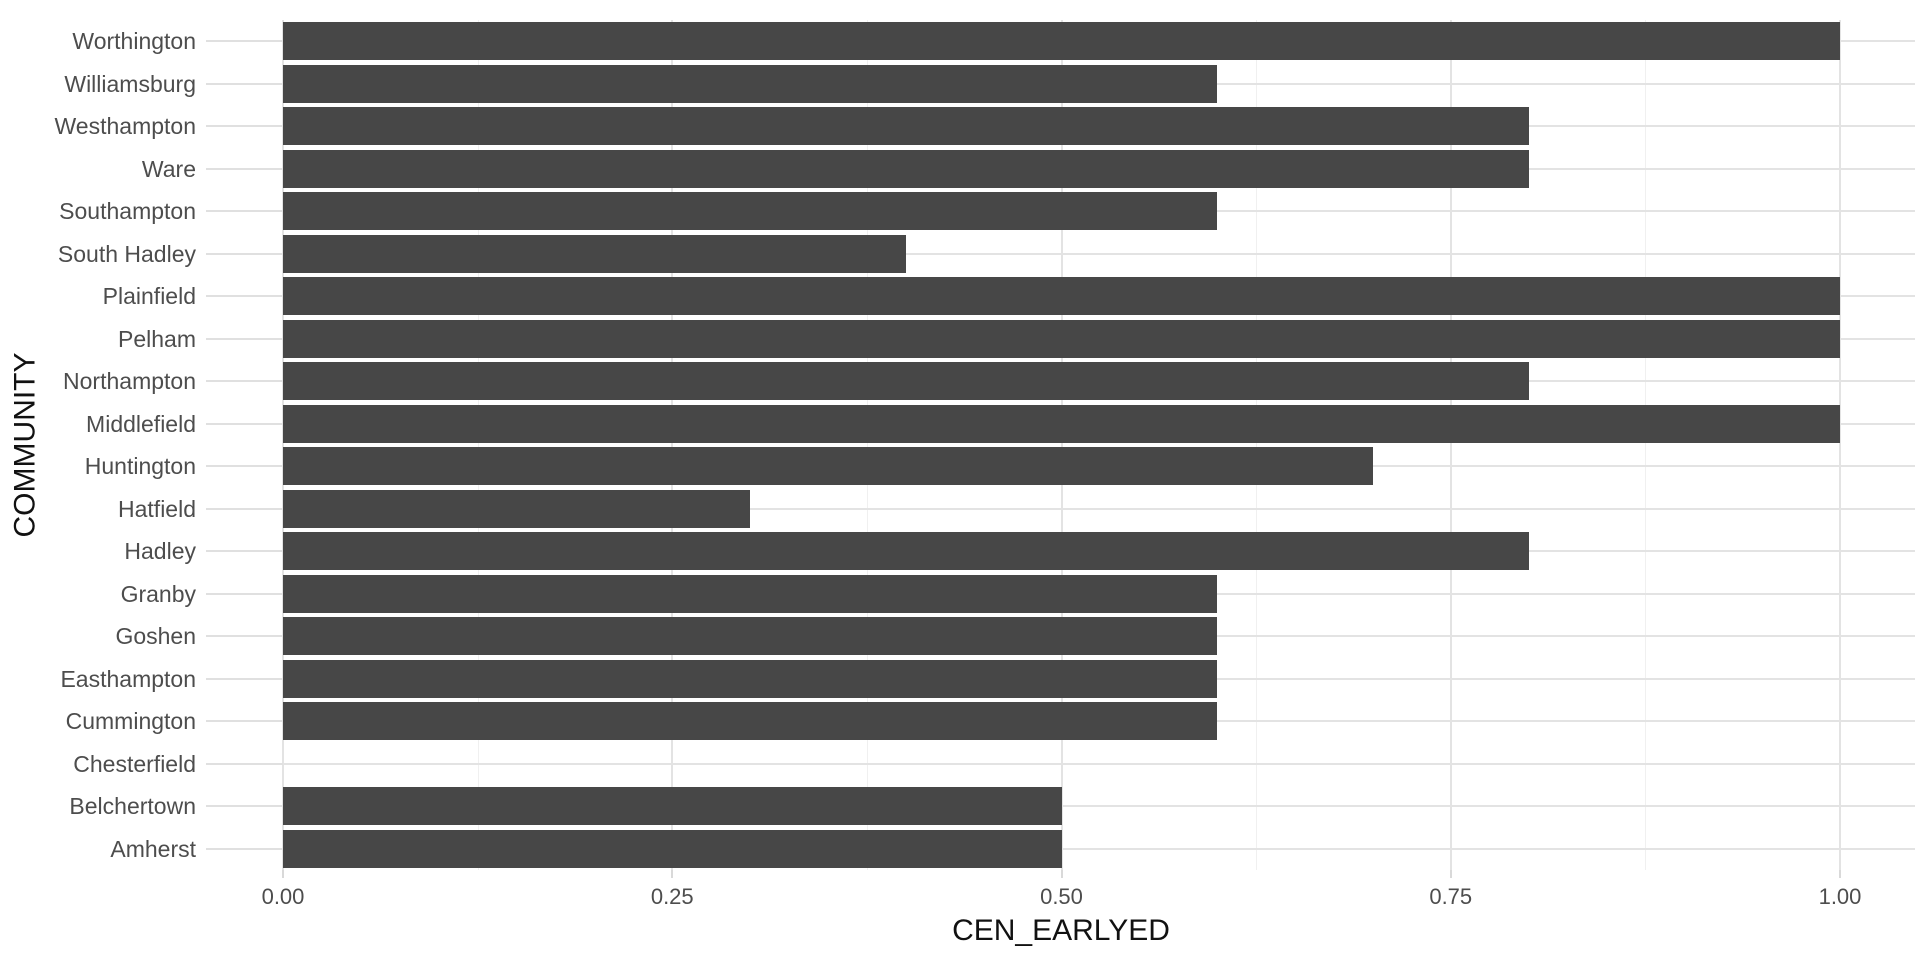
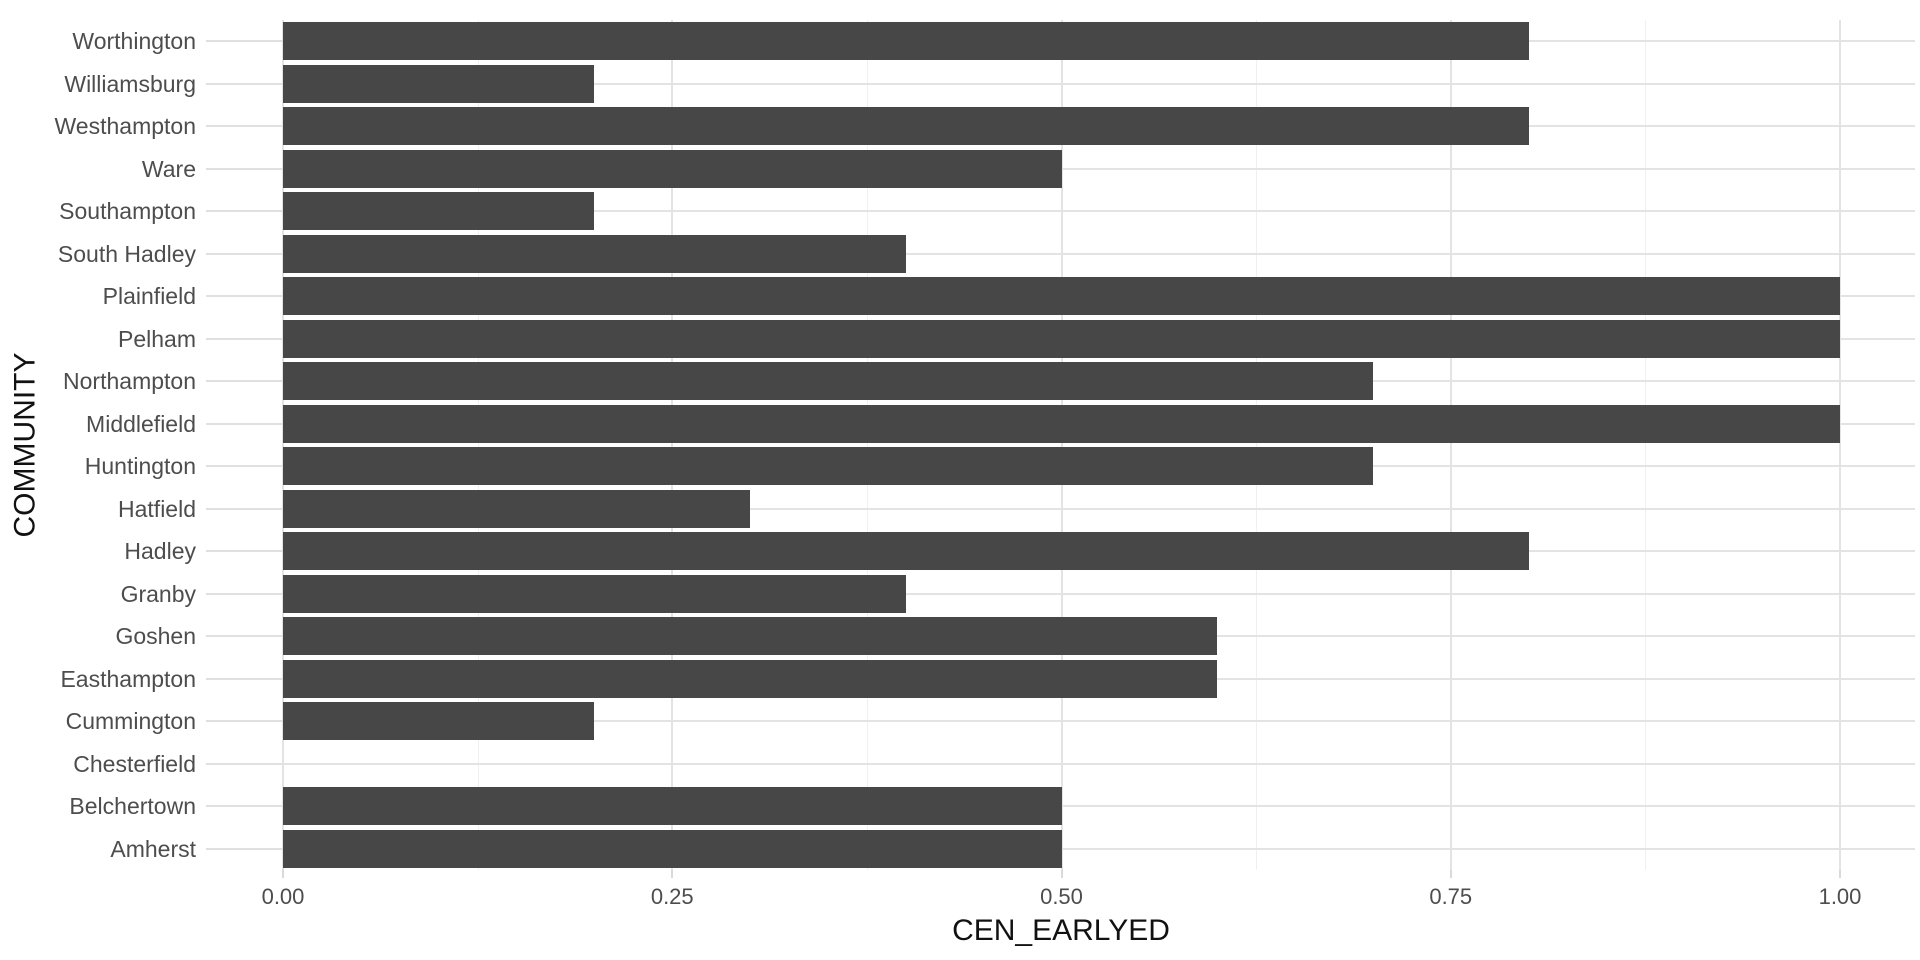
Worthington: 1.0 -> 0.8
Williamsburg: 0.6 -> 0.2
Ware: 0.8 -> 0.5
Southampton: 0.6 -> 0.2
Northampton: 0.8 -> 0.7
Granby: 0.6 -> 0.4
Cummington: 0.6 -> 0.2
